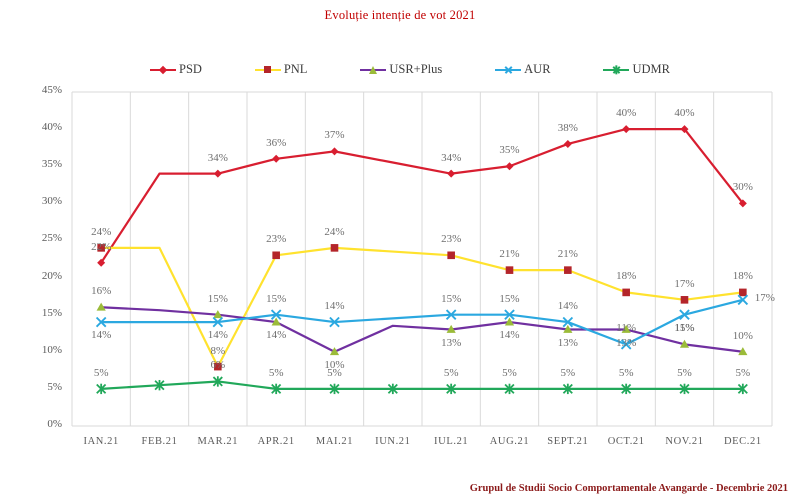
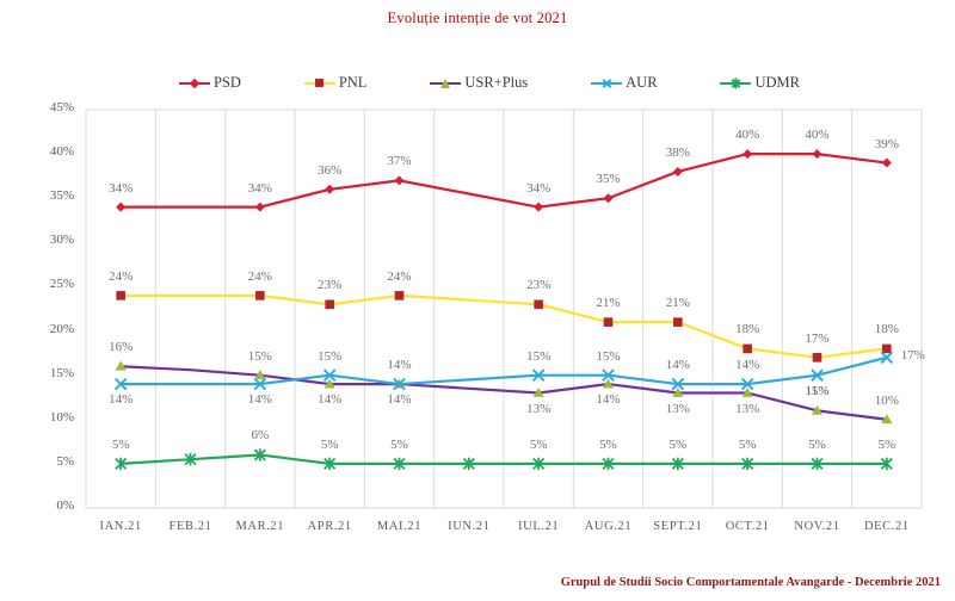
PSD/IAN.21: 22% -> 34%
PNL/MAR.21: 8% -> 24%
USR+Plus/MAI.21: 10% -> 14%
AUR/OCT.21: 11% -> 14%
PSD/DEC.21: 30% -> 39%
